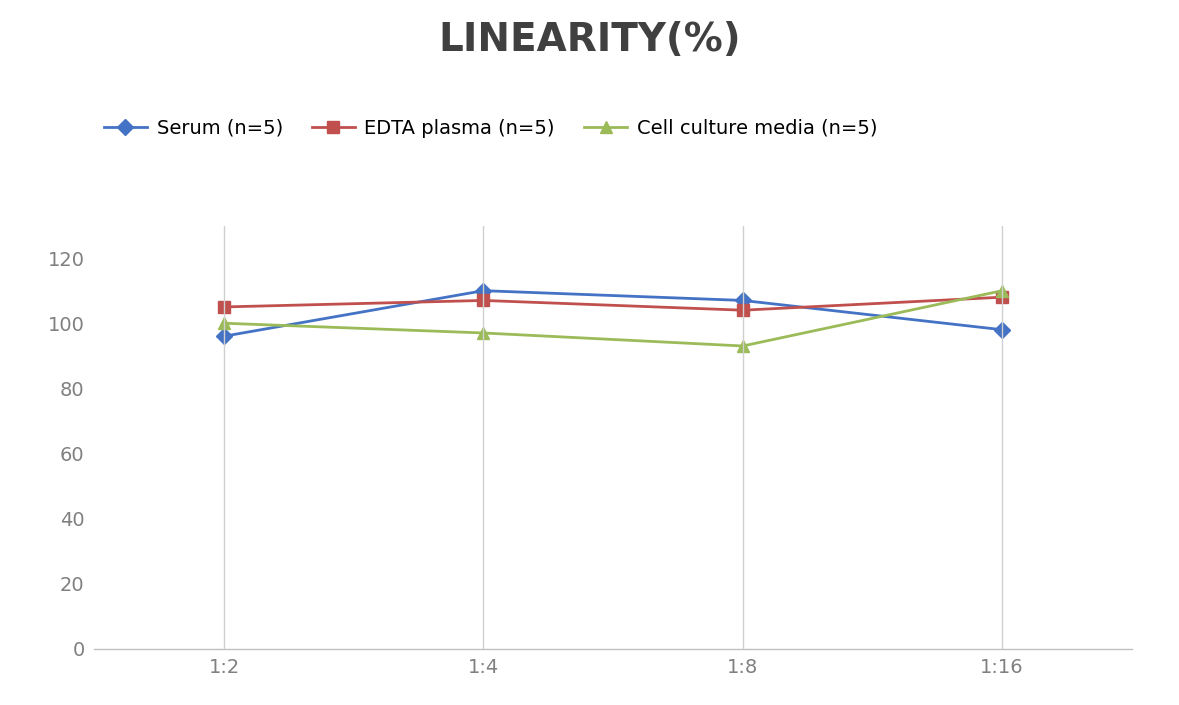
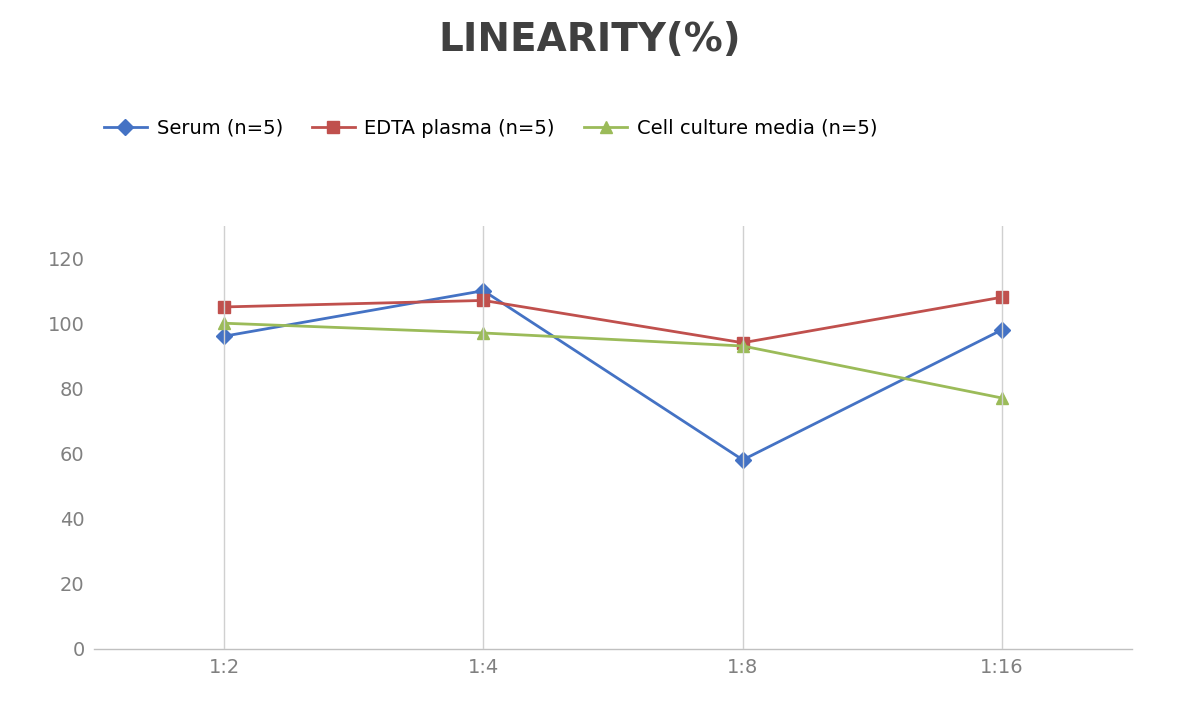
Serum (n=5)/1:8: 107 -> 58
EDTA plasma (n=5)/1:8: 104 -> 94
Cell culture media (n=5)/1:16: 110 -> 77
